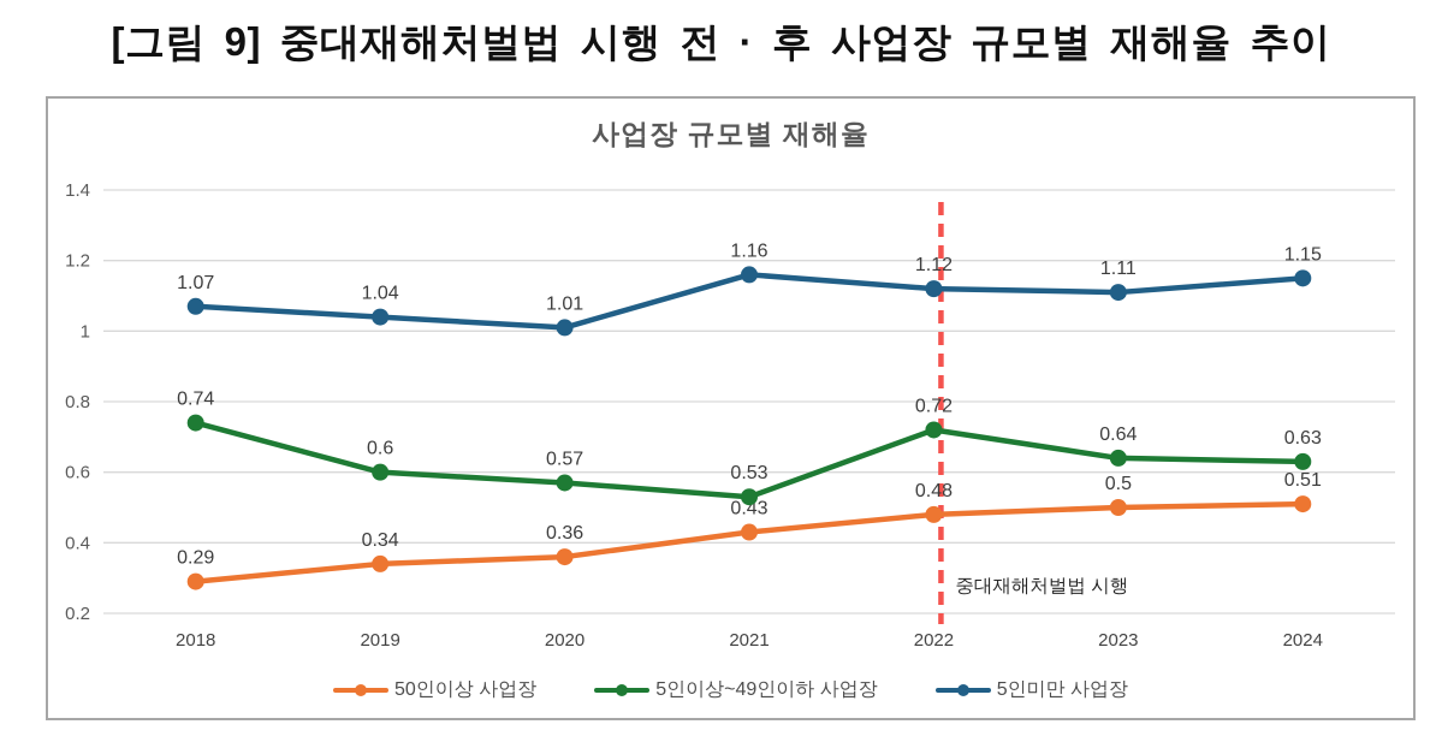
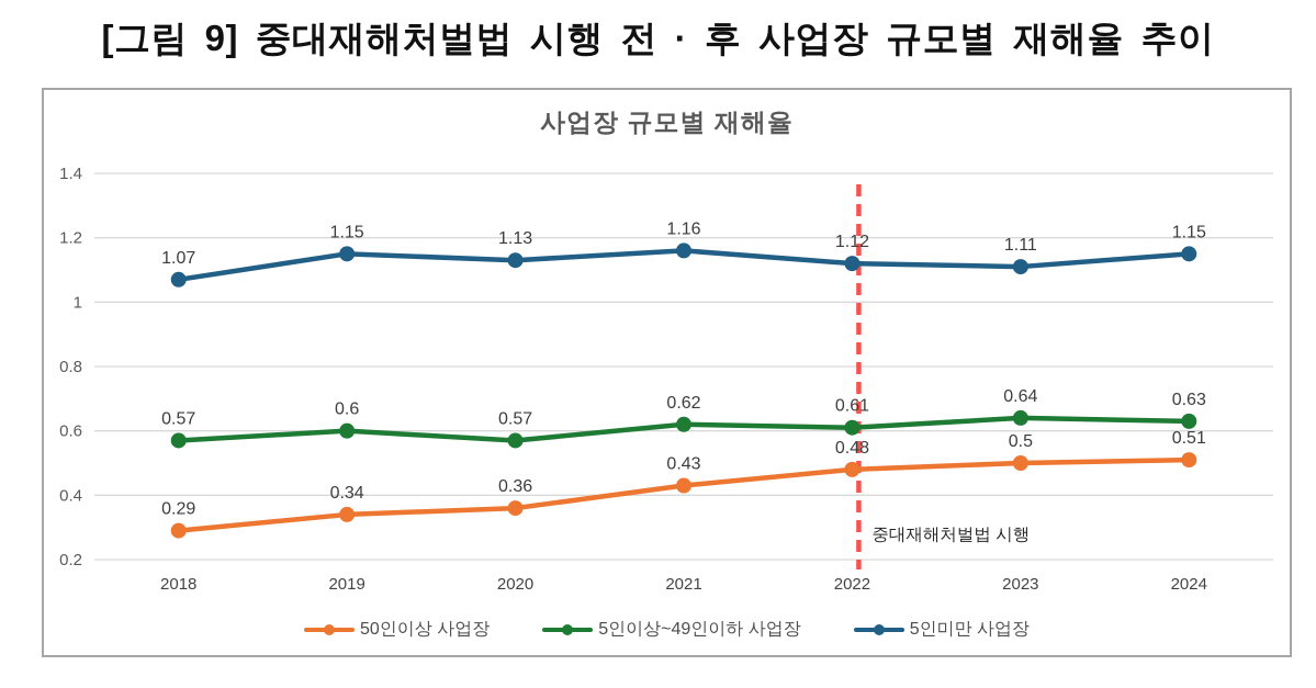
5인이상~49인이하 사업장/2018: 0.74 -> 0.57
5인미만 사업장/2019: 1.04 -> 1.15
5인미만 사업장/2020: 1.01 -> 1.13
5인이상~49인이하 사업장/2021: 0.53 -> 0.62
5인이상~49인이하 사업장/2022: 0.72 -> 0.61
